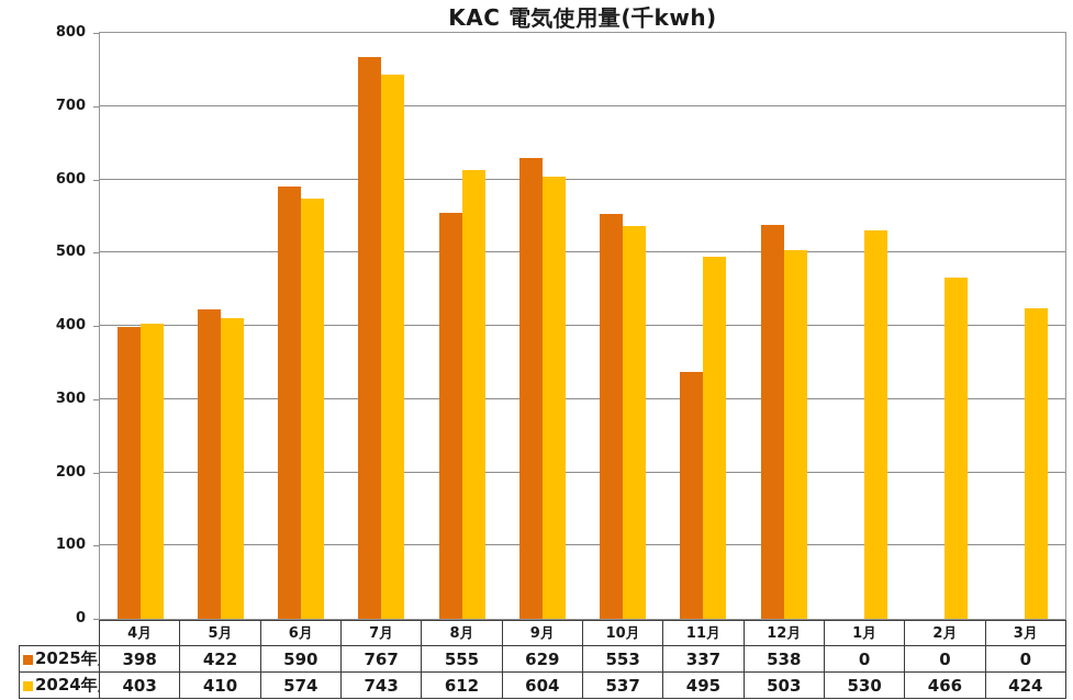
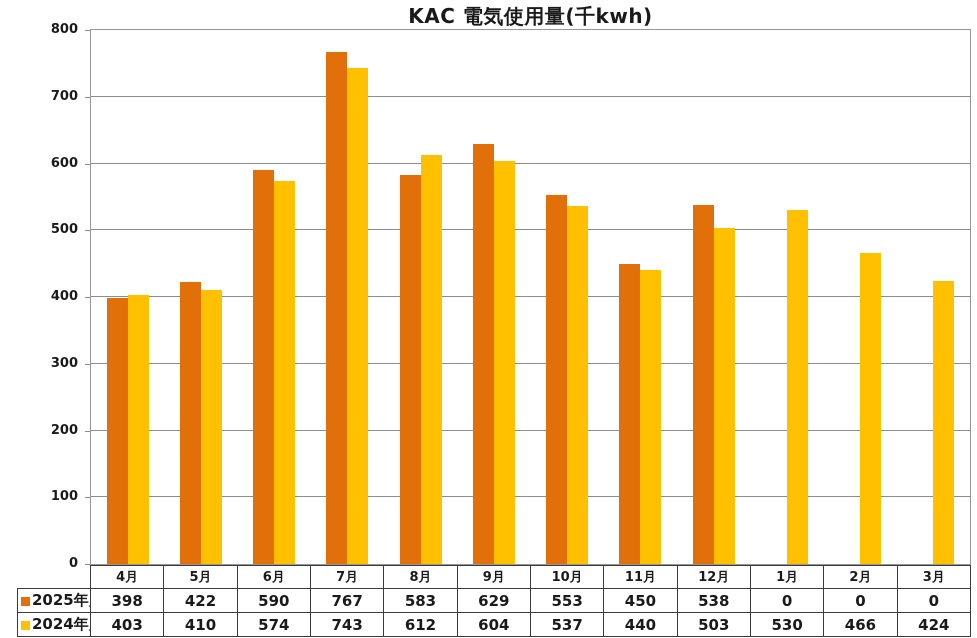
2025年度/8月: 555 -> 583
2025年度/11月: 337 -> 450
2024年度/11月: 495 -> 440
